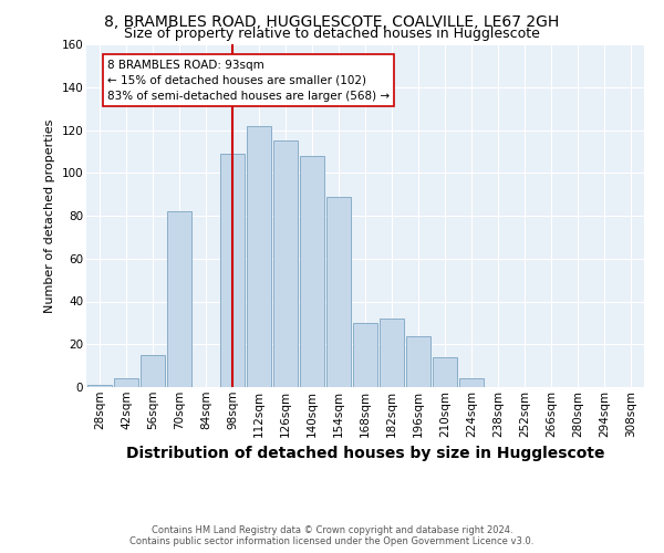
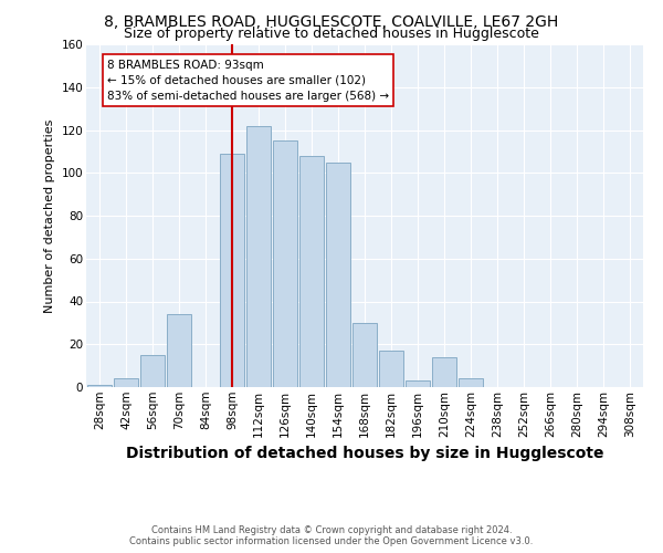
70sqm: 82 -> 34
154sqm: 89 -> 105
182sqm: 32 -> 17
196sqm: 24 -> 3
